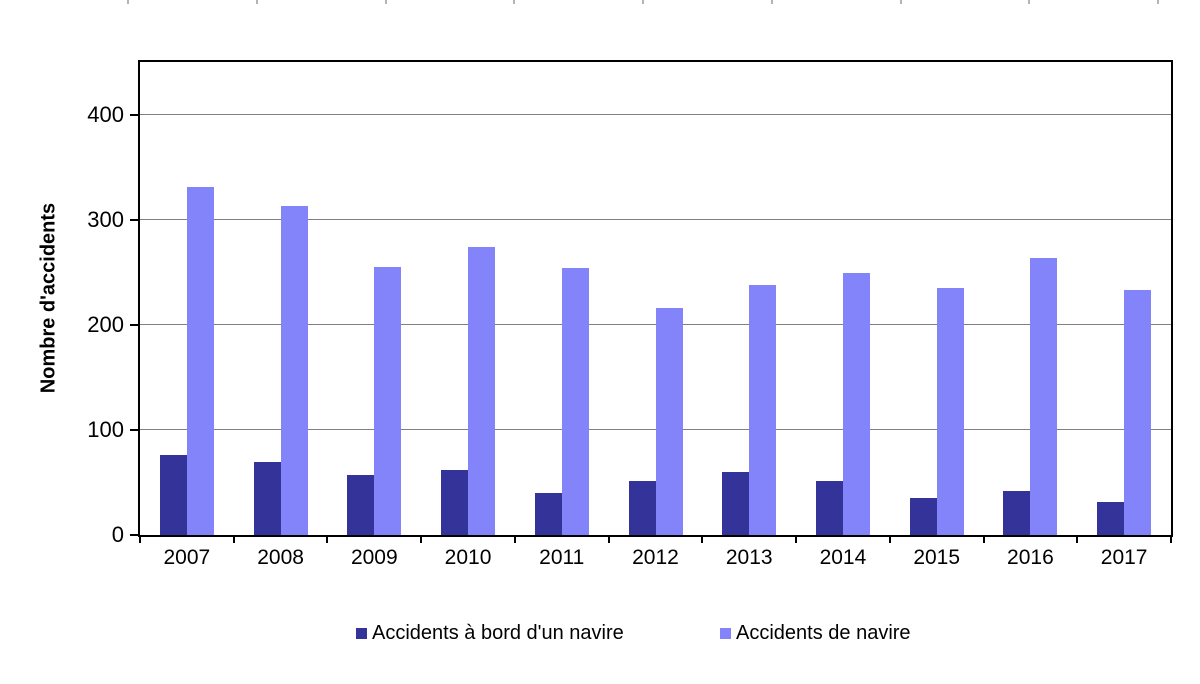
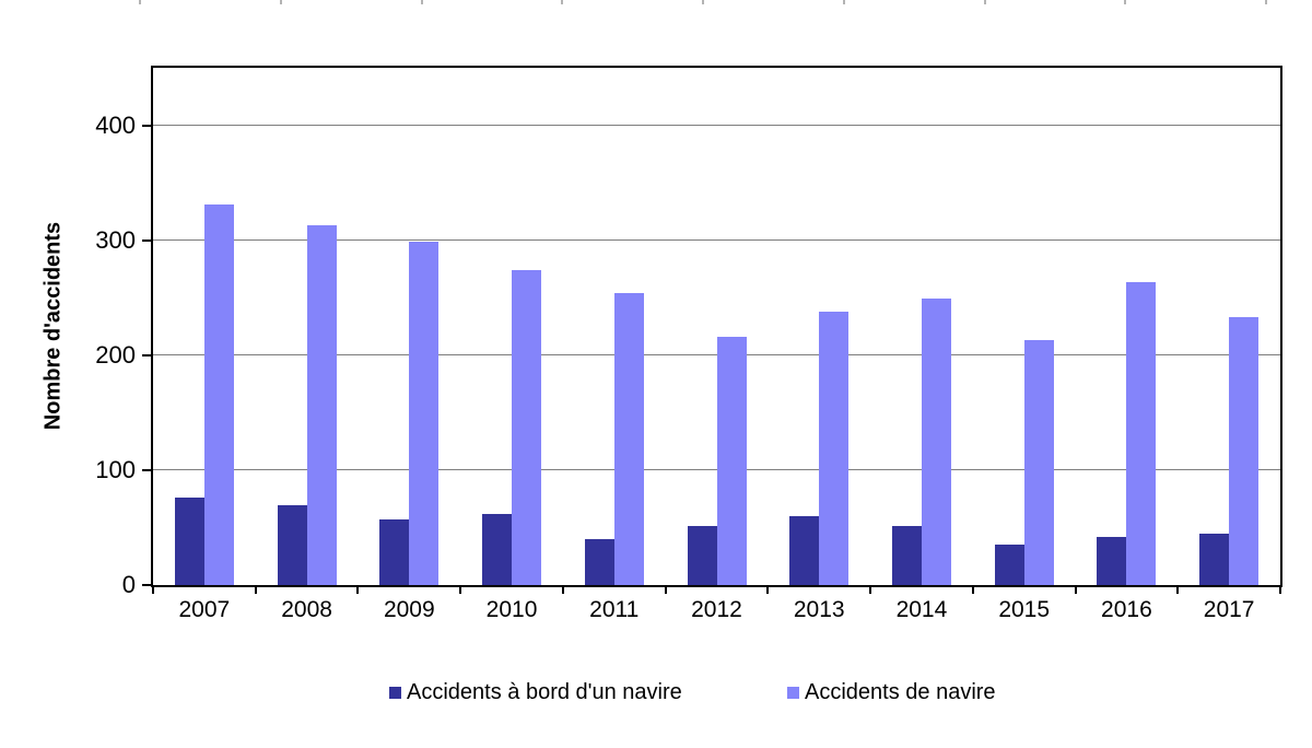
Accidents de navire/2009: 255 -> 299
Accidents de navire/2015: 235 -> 213
Accidents à bord d'un navire/2017: 31 -> 45
